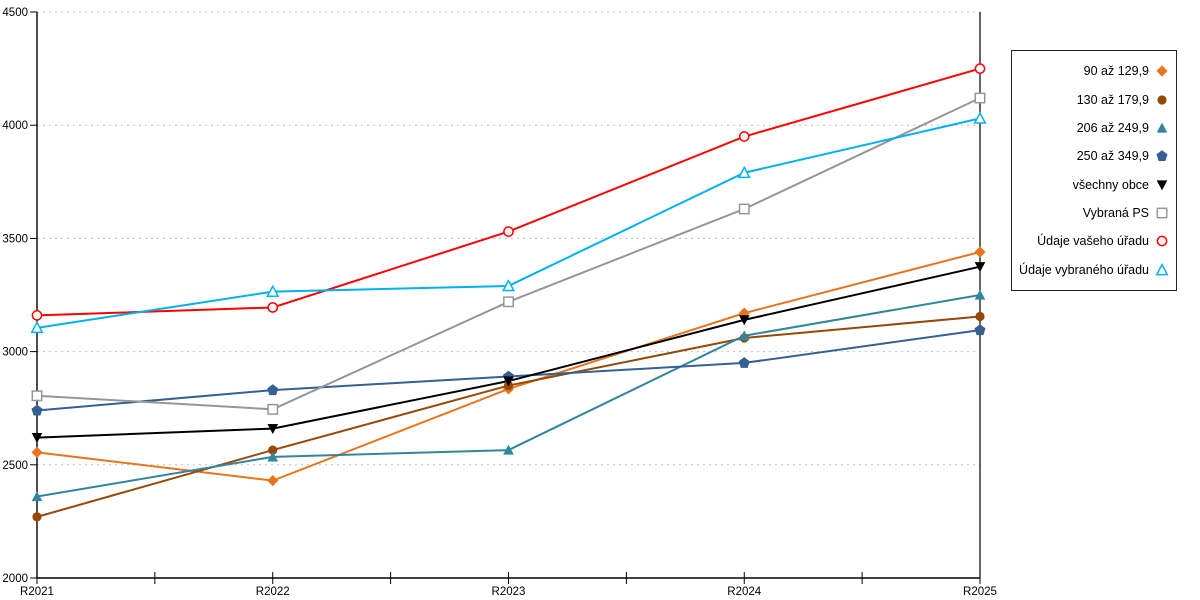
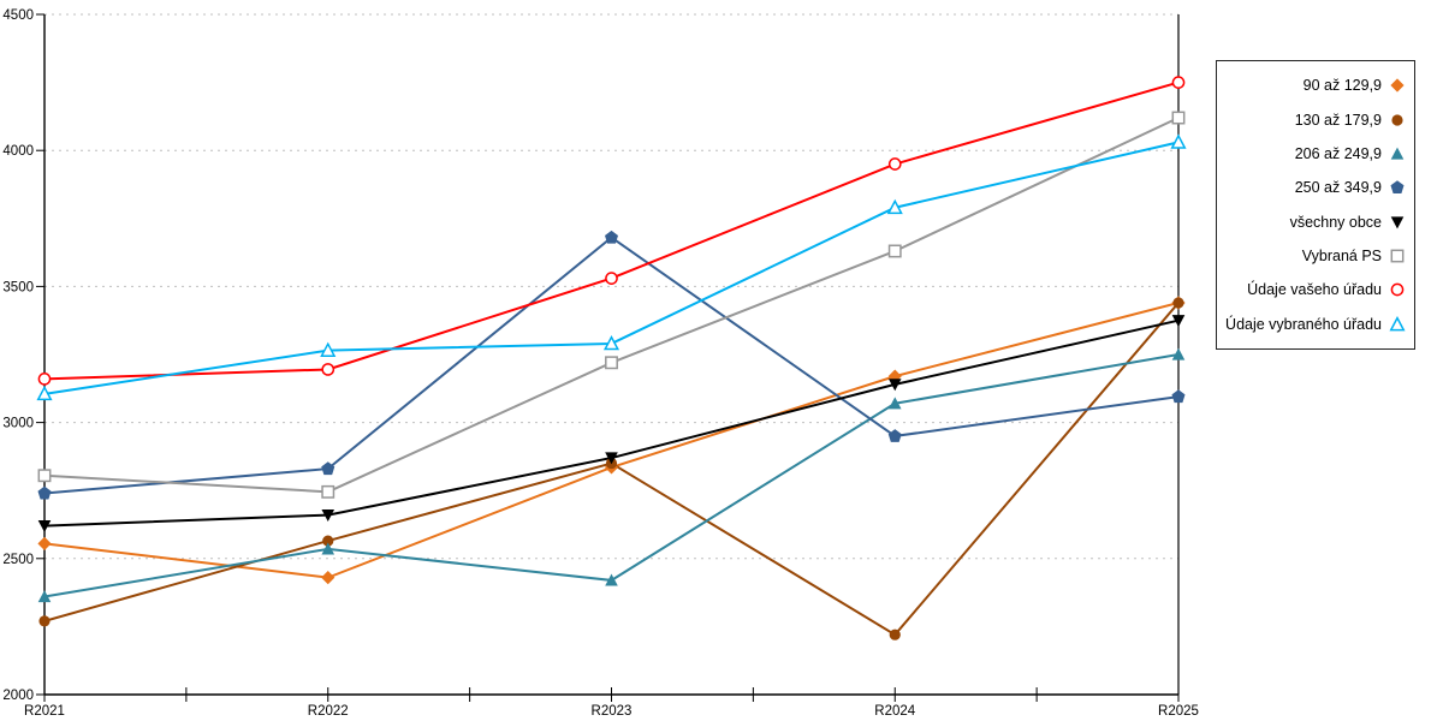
206 až 249,9/R2023: 2560 -> 2420
250 až 349,9/R2023: 2890 -> 3680
130 až 179,9/R2024: 3060 -> 2220
130 až 179,9/R2025: 3160 -> 3440
